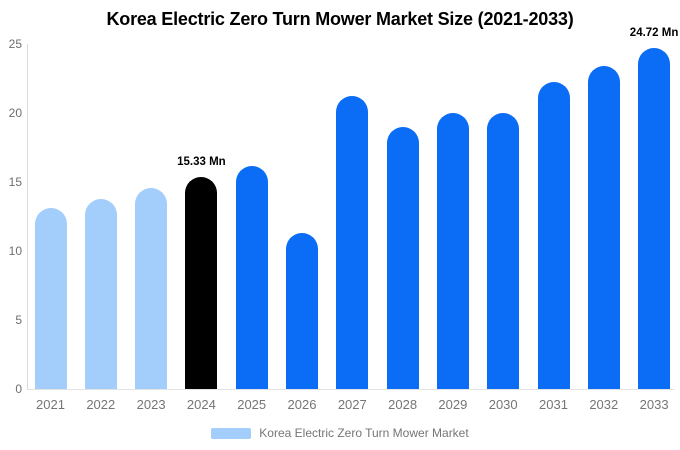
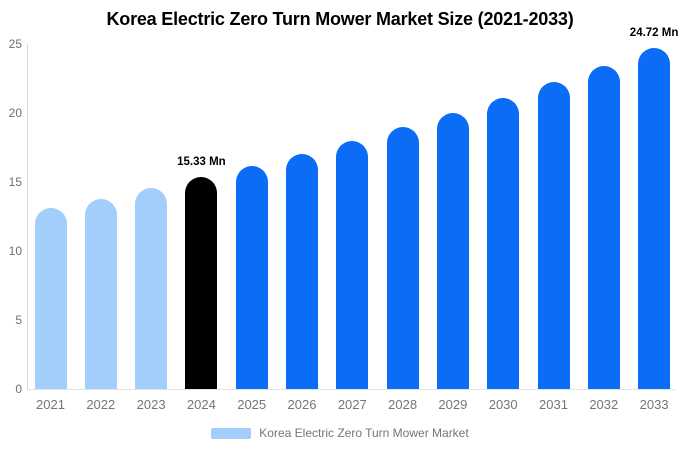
2026: 11.3 -> 17.1
2027: 21.2 -> 18.0
2030: 20.0 -> 21.1
